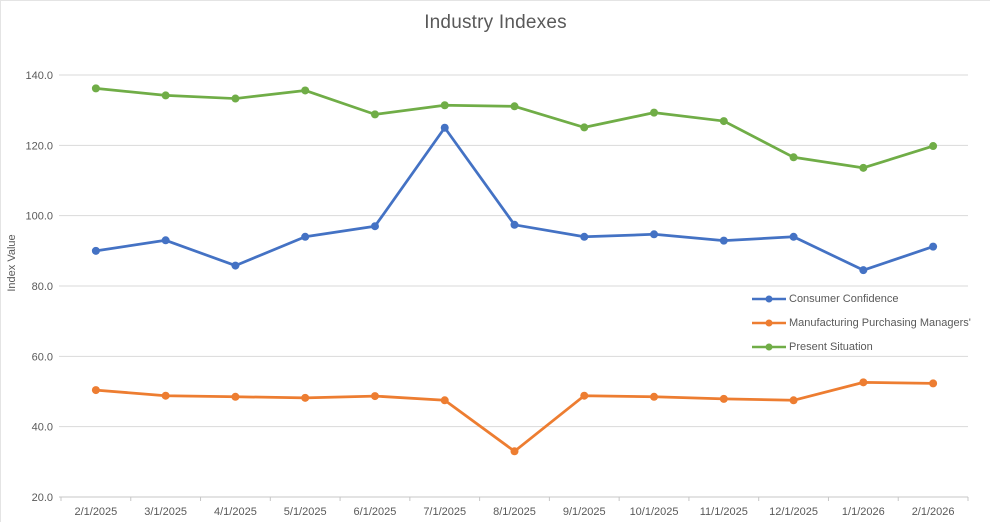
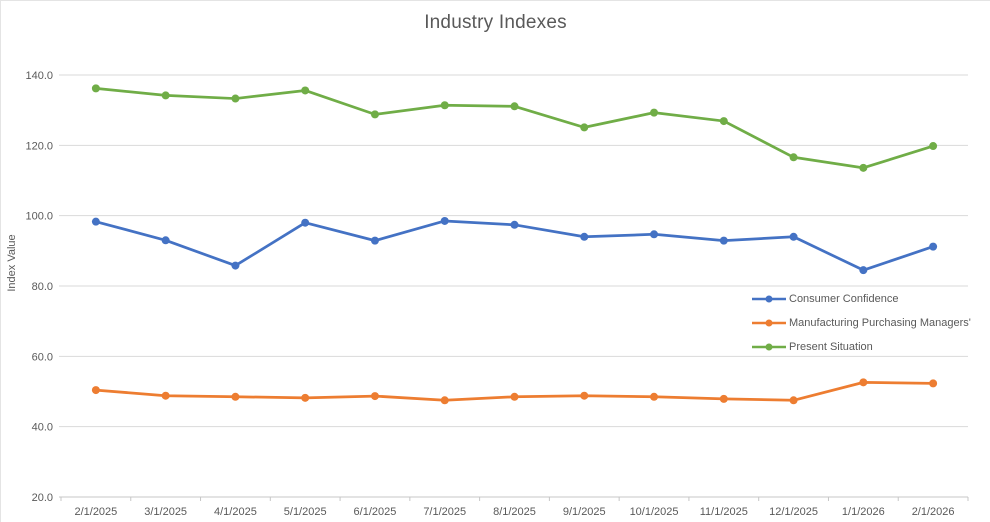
Consumer Confidence/2/1/2025: 90 -> 98
Consumer Confidence/5/1/2025: 94 -> 98
Consumer Confidence/6/1/2025: 97 -> 93
Consumer Confidence/7/1/2025: 125 -> 98
Manufacturing Purchasing Managers'/8/1/2025: 33 -> 48
